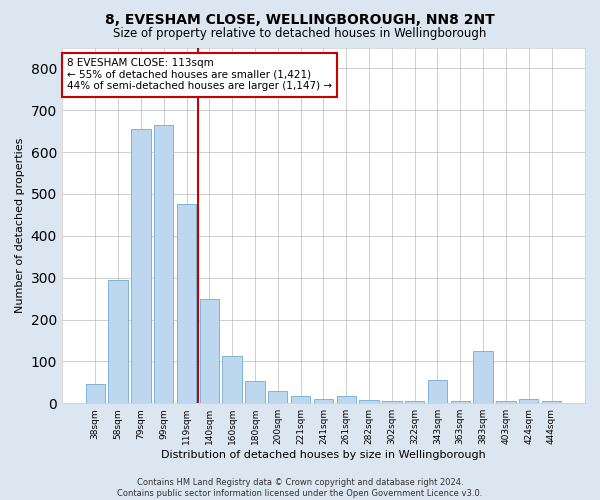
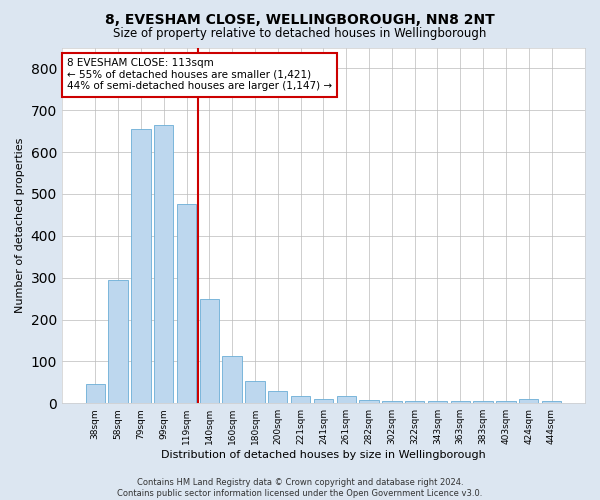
343sqm: 55 -> 6
383sqm: 125 -> 6
